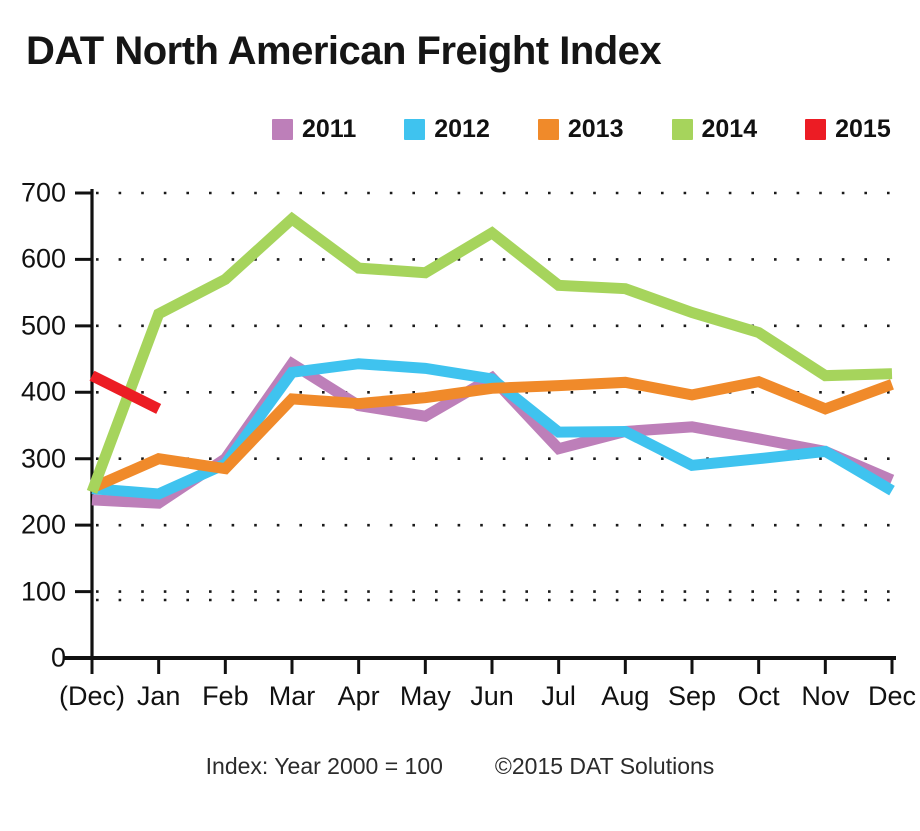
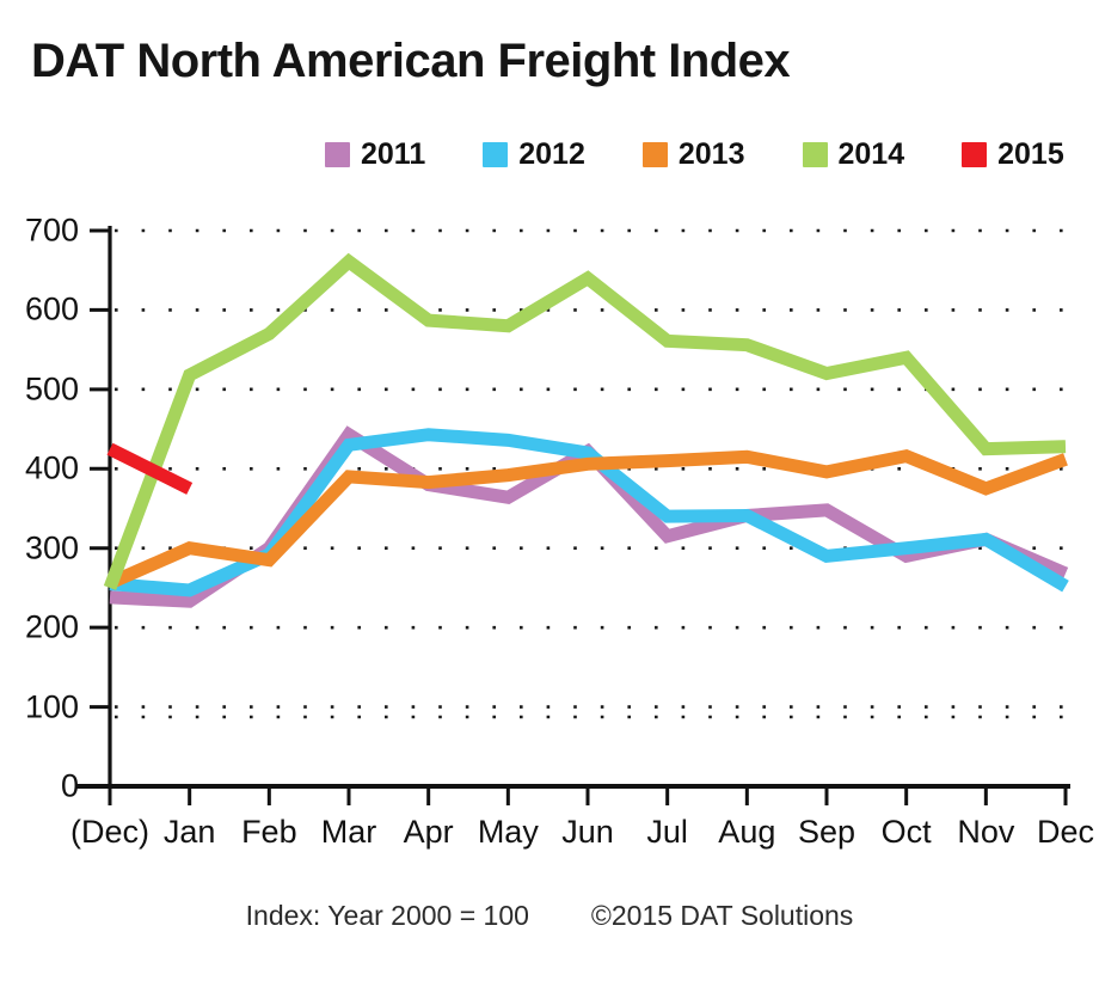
2011/Oct: 330 -> 290
2014/Oct: 490 -> 540
